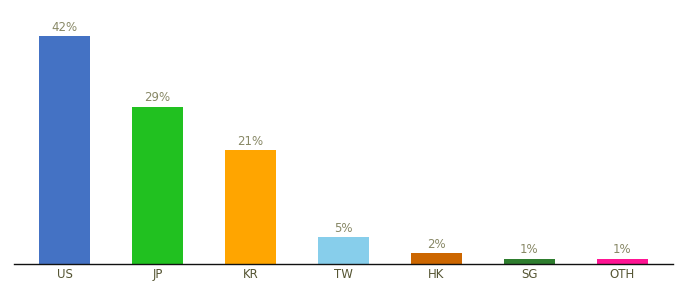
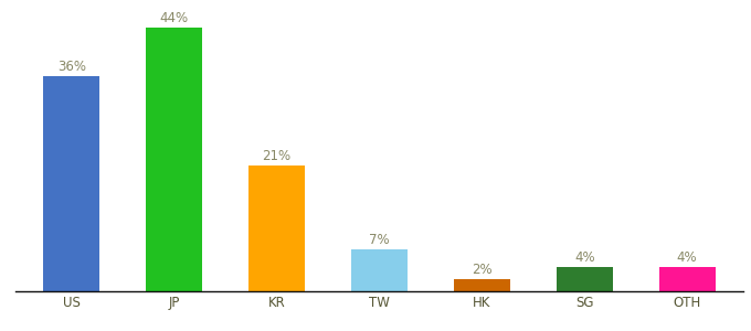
US: 42% -> 36%
JP: 29% -> 44%
TW: 5% -> 7%
SG: 1% -> 4%
OTH: 1% -> 4%
